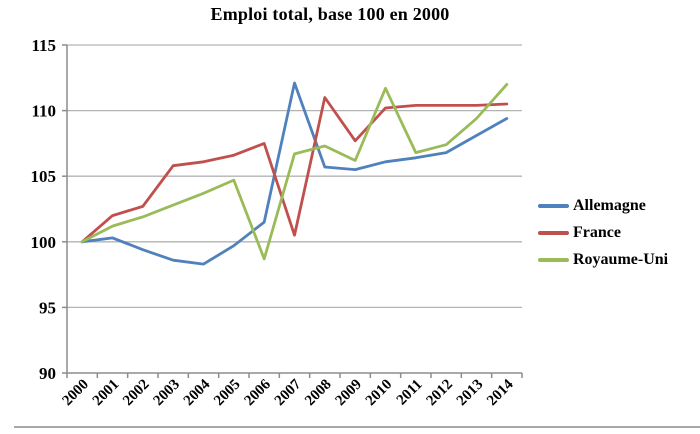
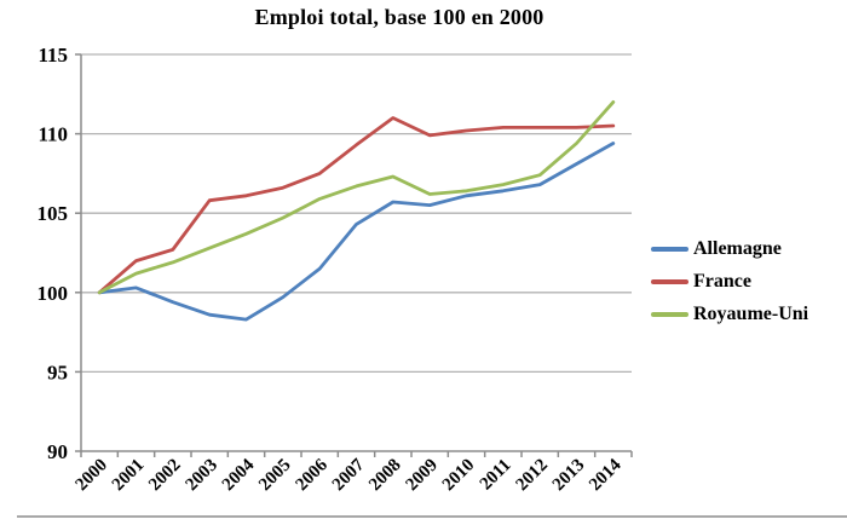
Royaume-Uni/2006: 98.7 -> 105.9
Allemagne/2007: 112.1 -> 104.3
France/2007: 100.5 -> 109.3
France/2009: 107.7 -> 109.9
Royaume-Uni/2010: 111.7 -> 106.4
